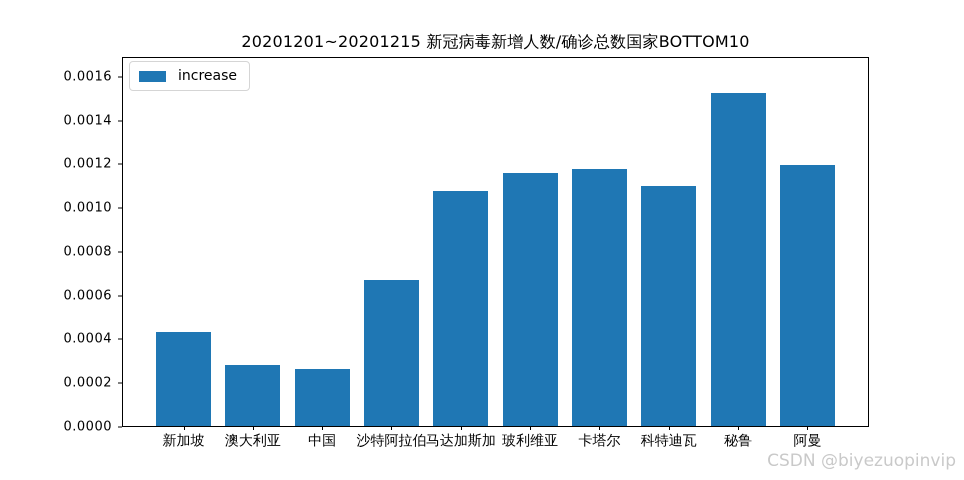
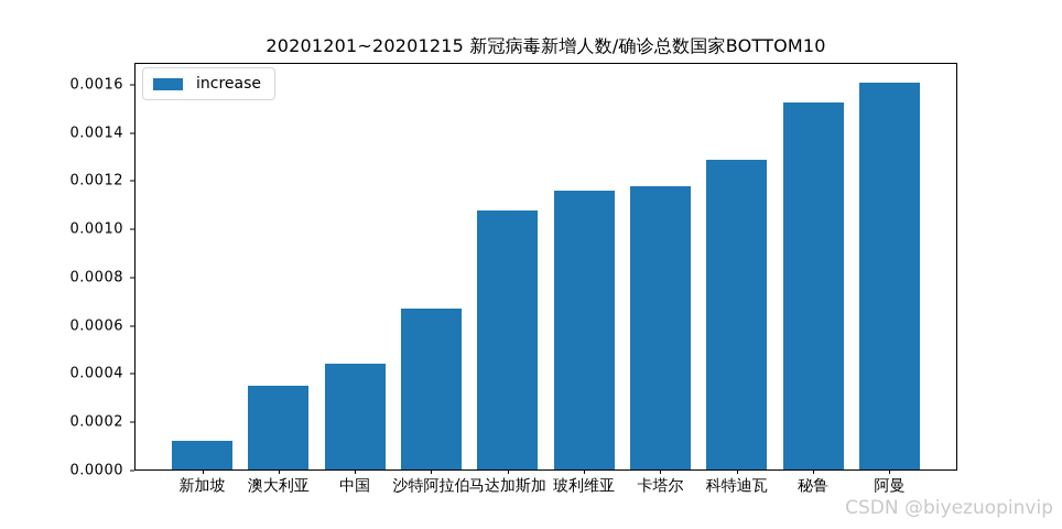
新加坡: 0.00043 -> 0.00012
澳大利亚: 0.00028 -> 0.00035
中国: 0.00026 -> 0.00044
科特迪瓦: 0.00110 -> 0.00129
阿曼: 0.00120 -> 0.00161
